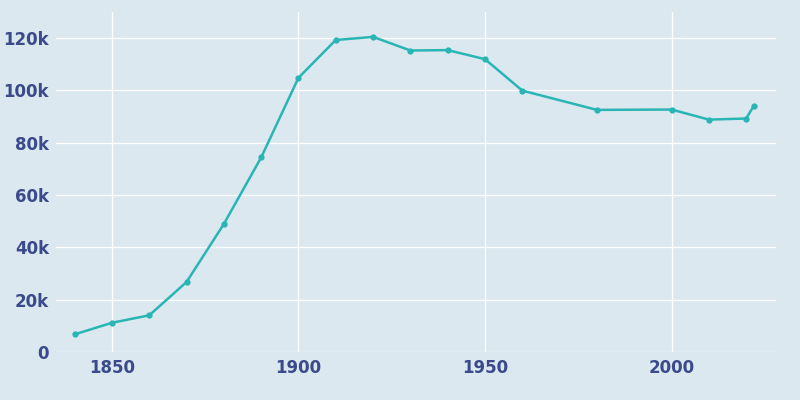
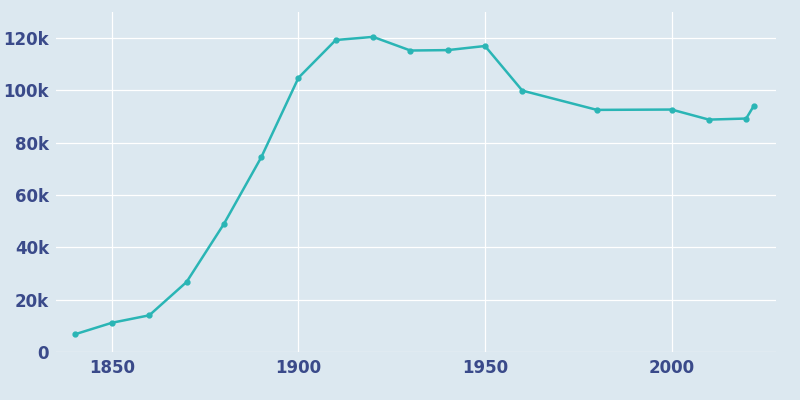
1950: 112.0k -> 117.0k
